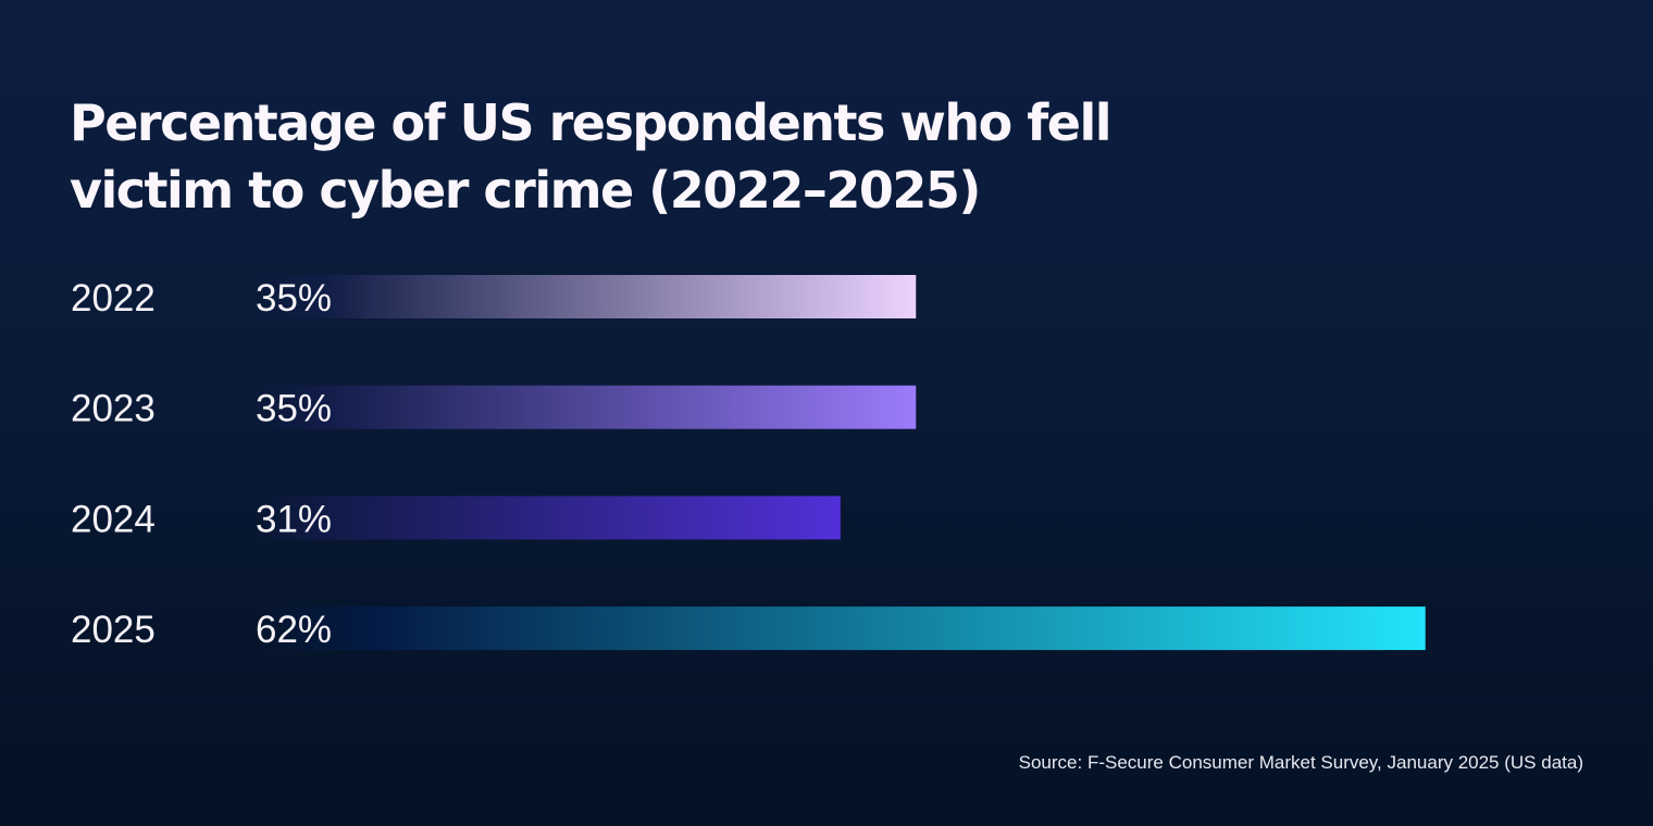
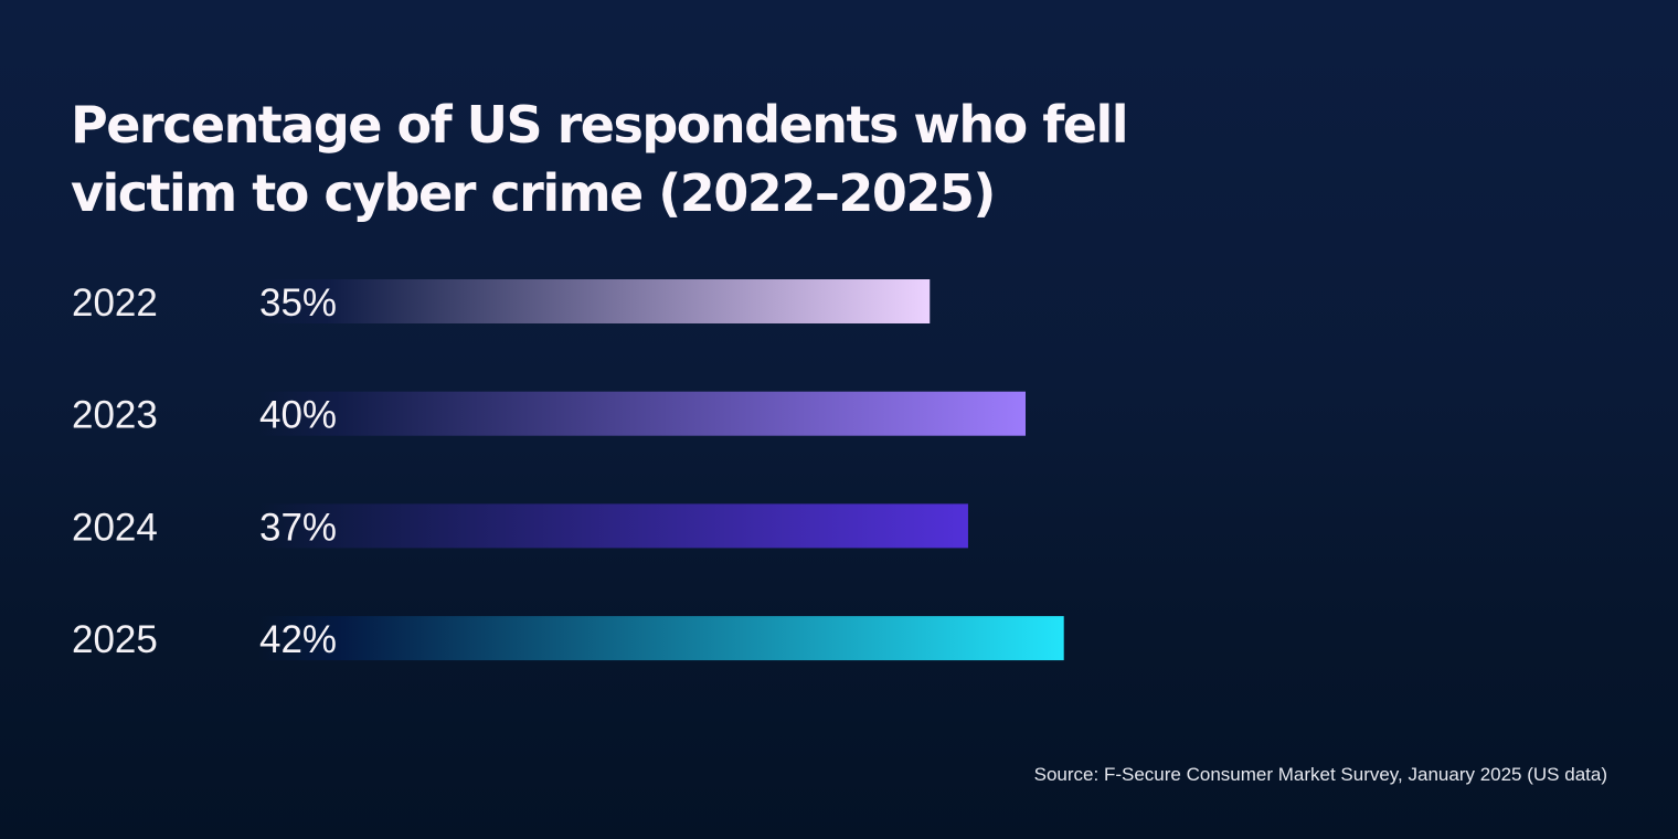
2023: 35% -> 40%
2024: 31% -> 37%
2025: 62% -> 42%
